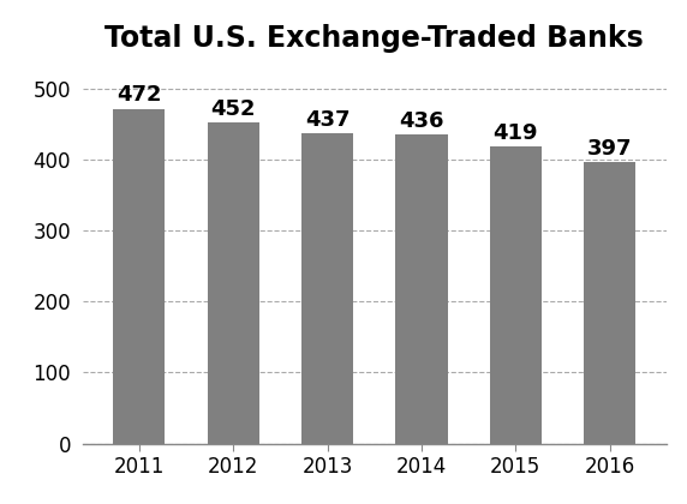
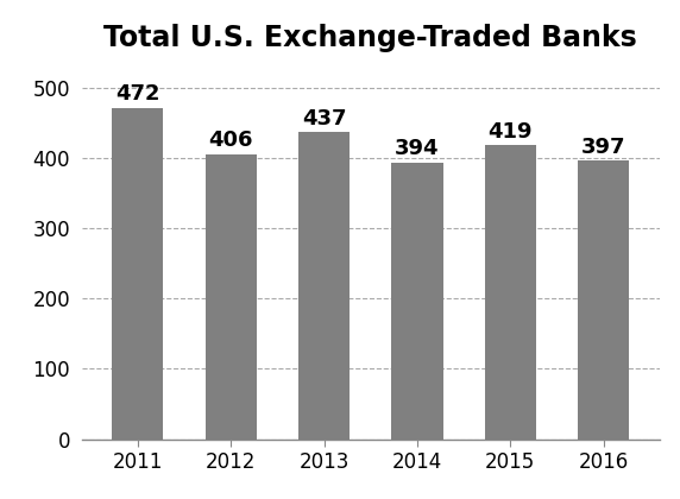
2012: 452 -> 406
2014: 436 -> 394
